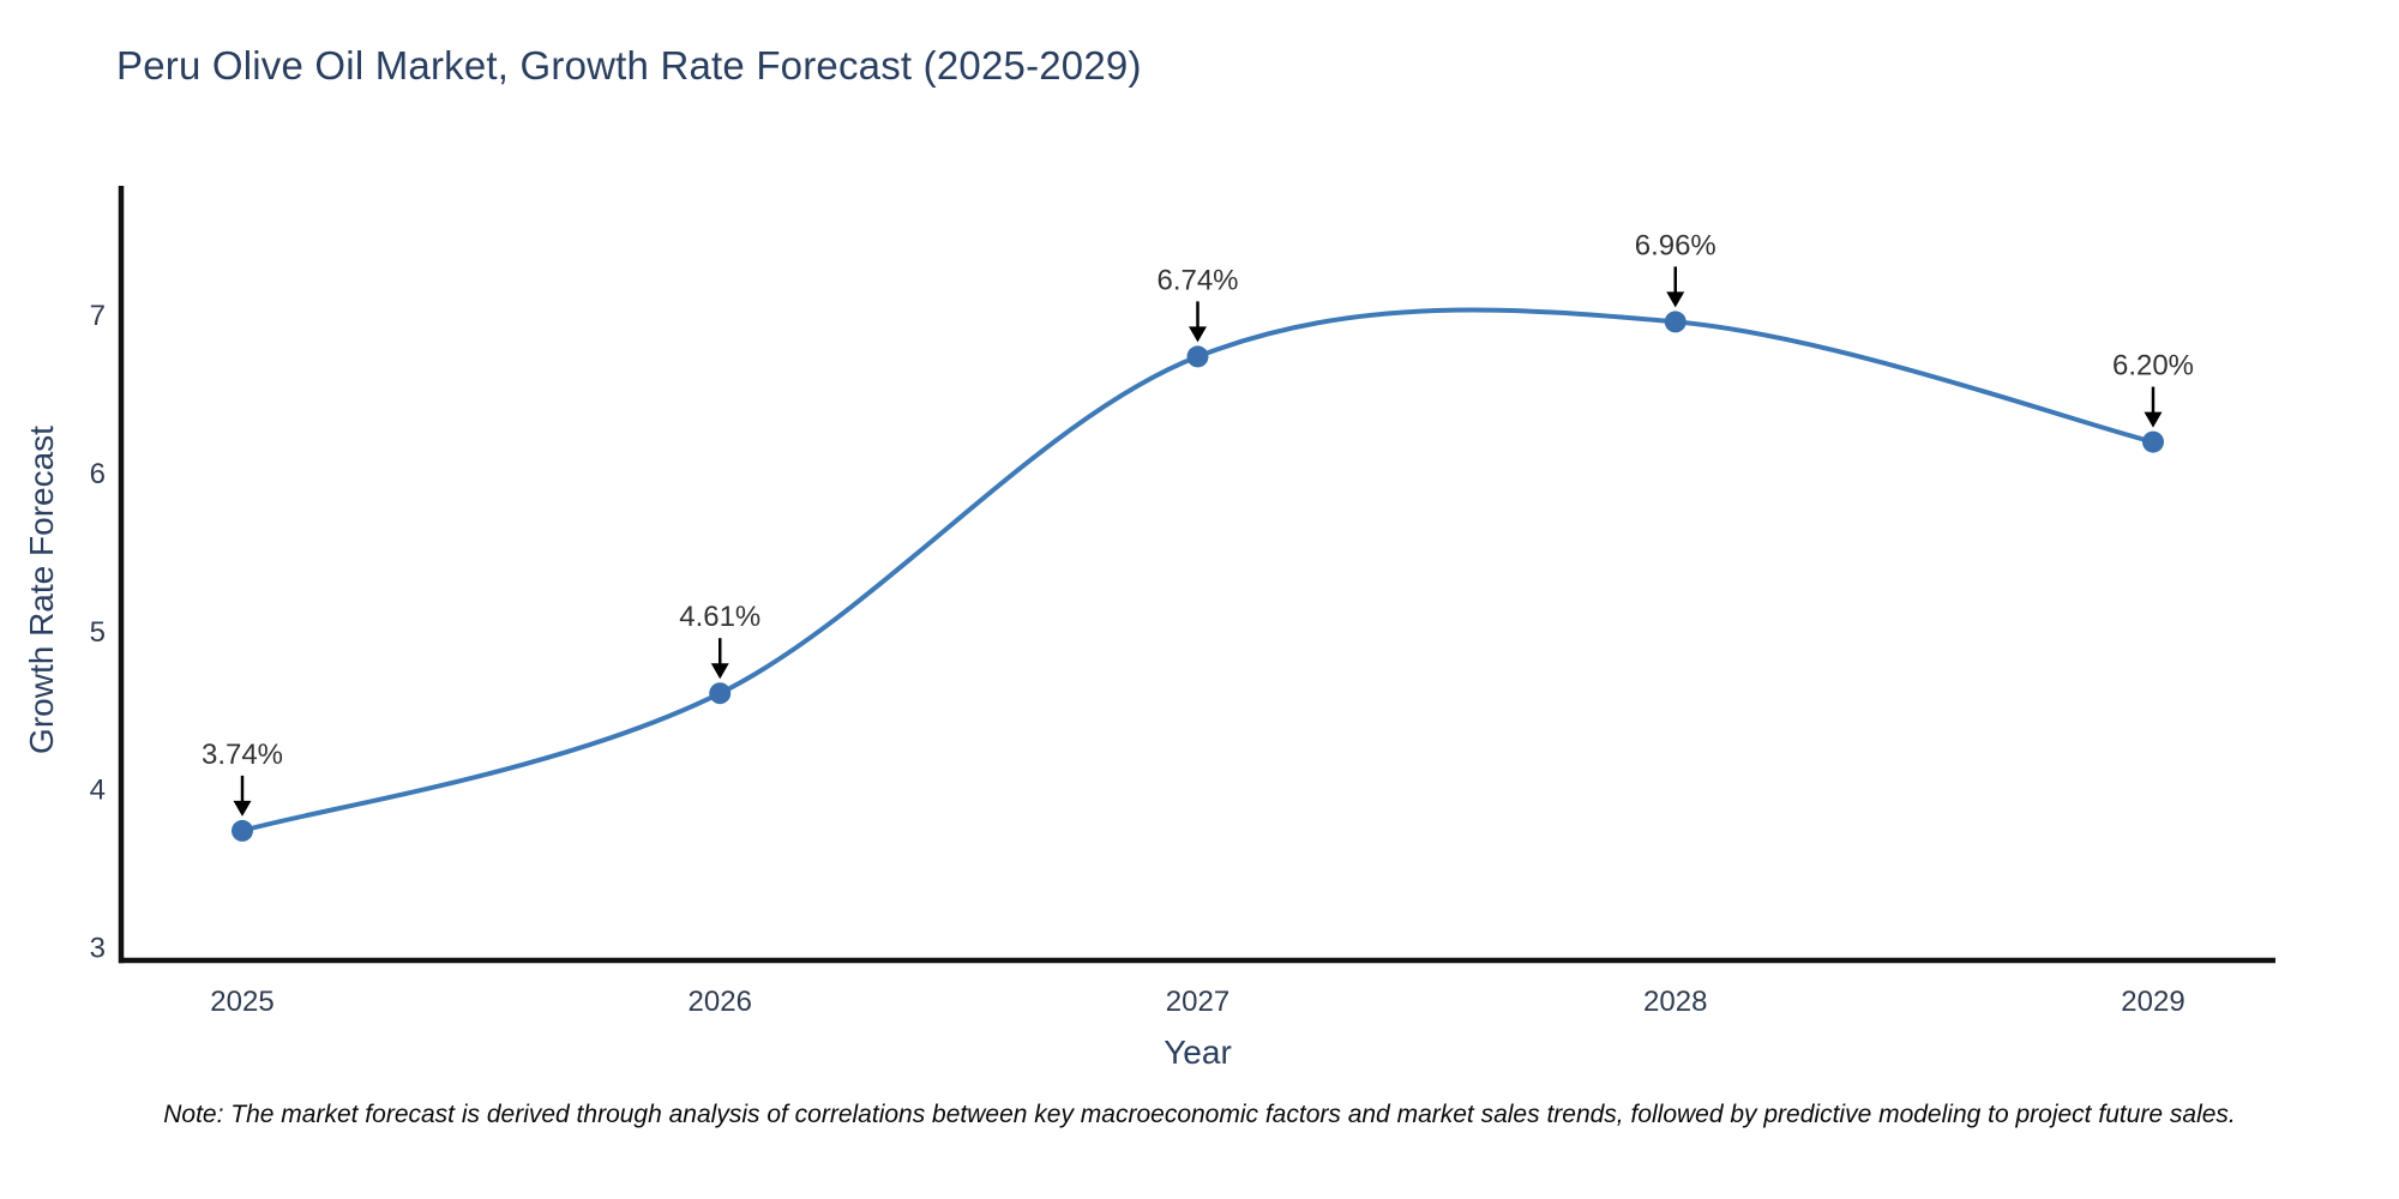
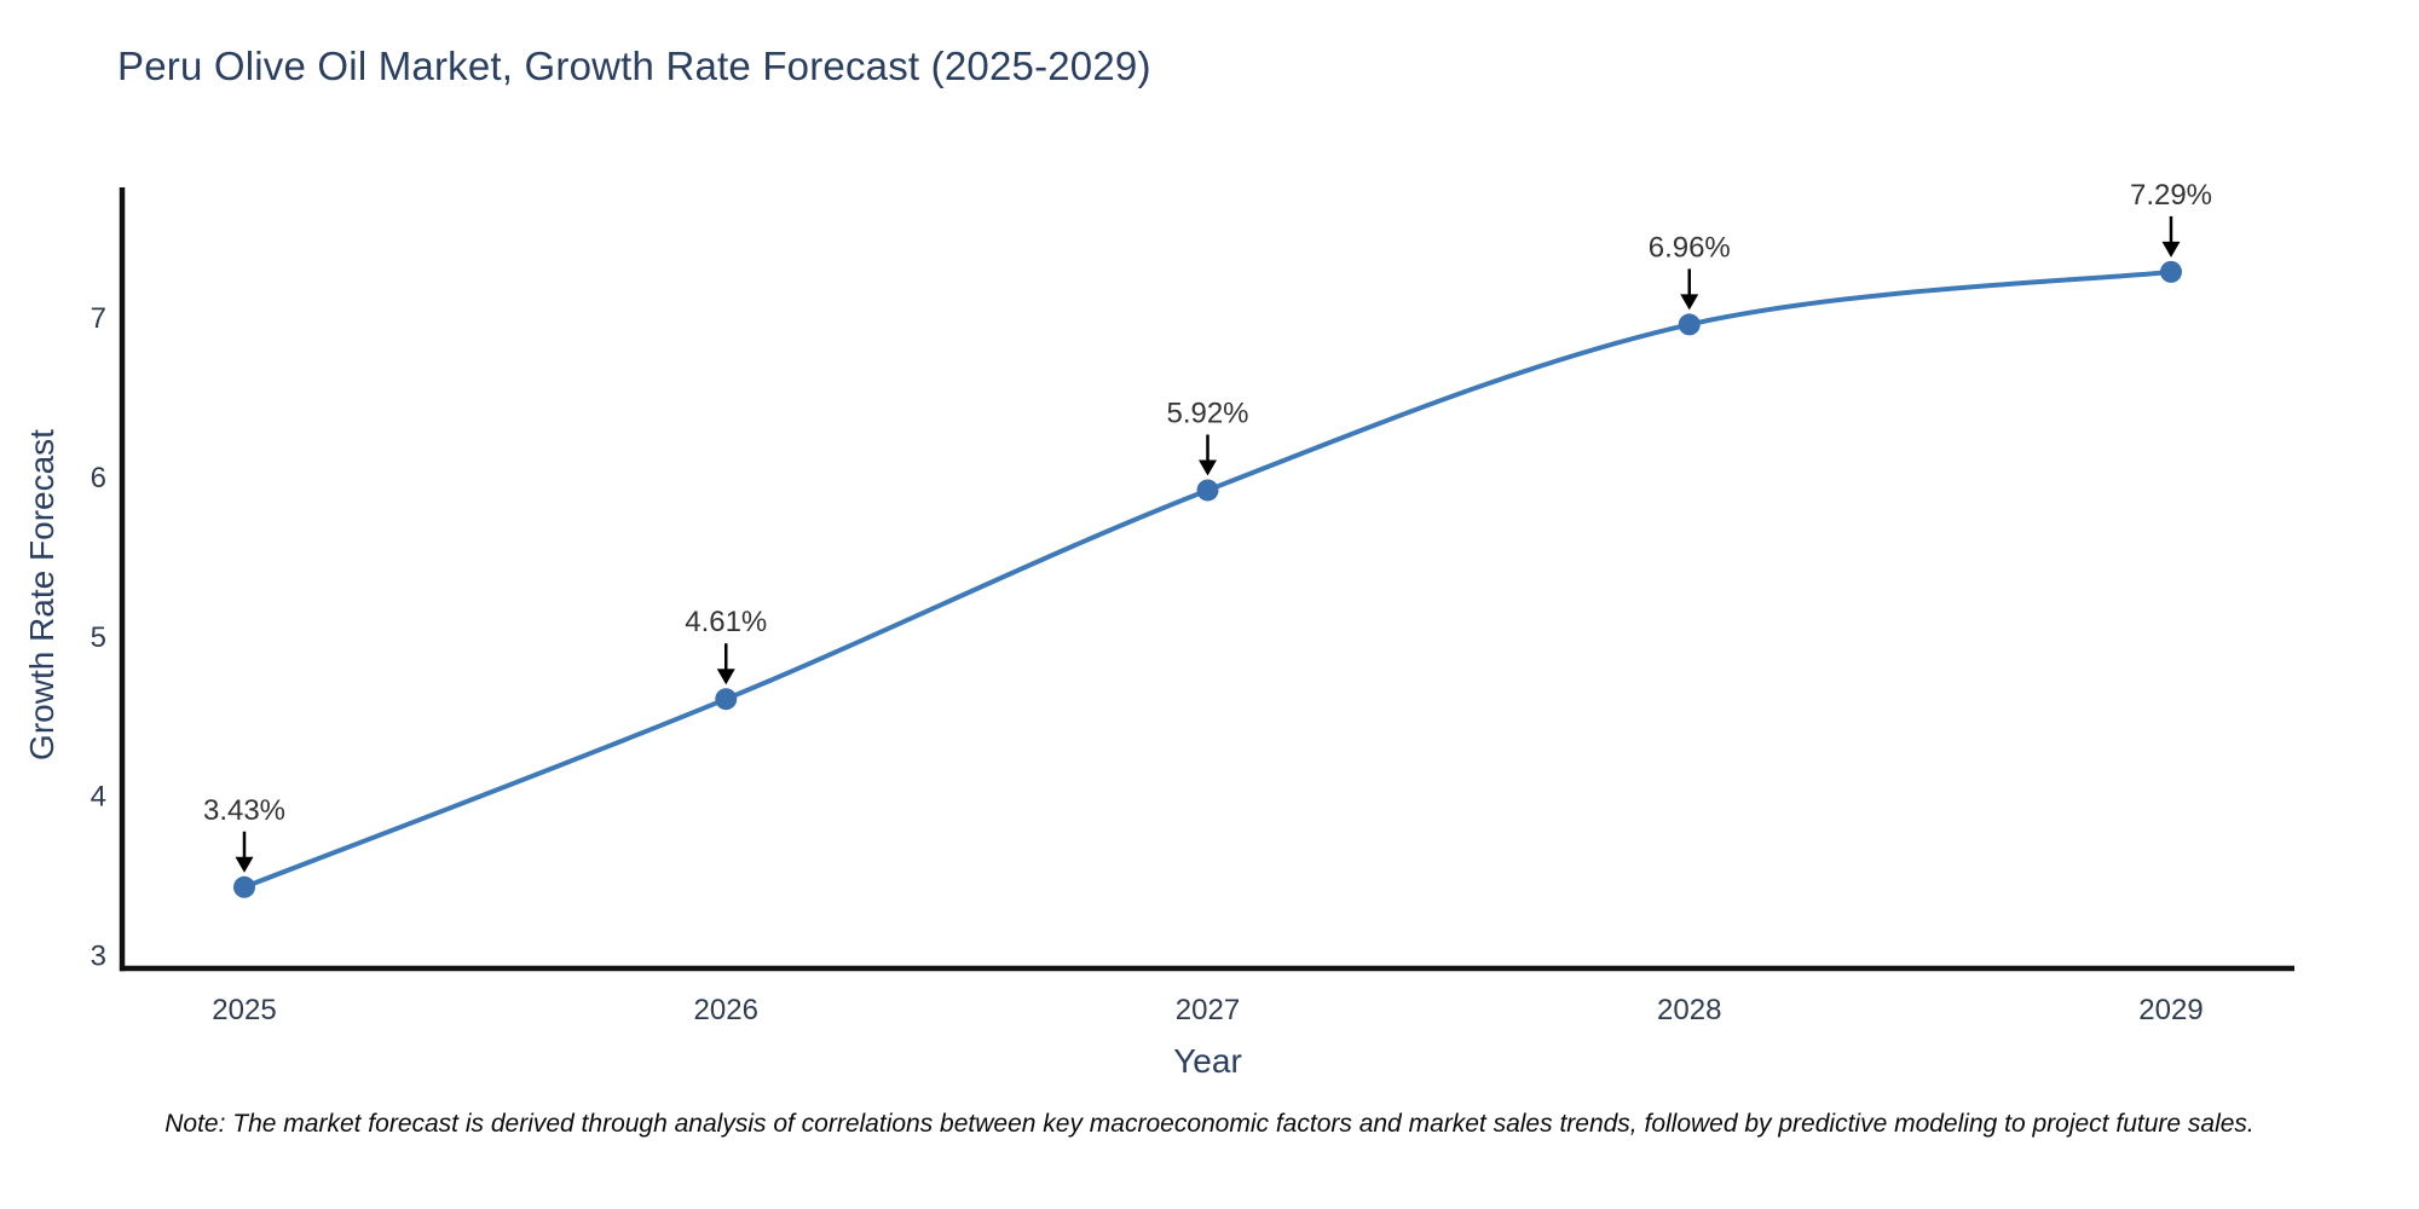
2025: 3.74% -> 3.43%
2027: 6.74% -> 5.92%
2029: 6.20% -> 7.29%
